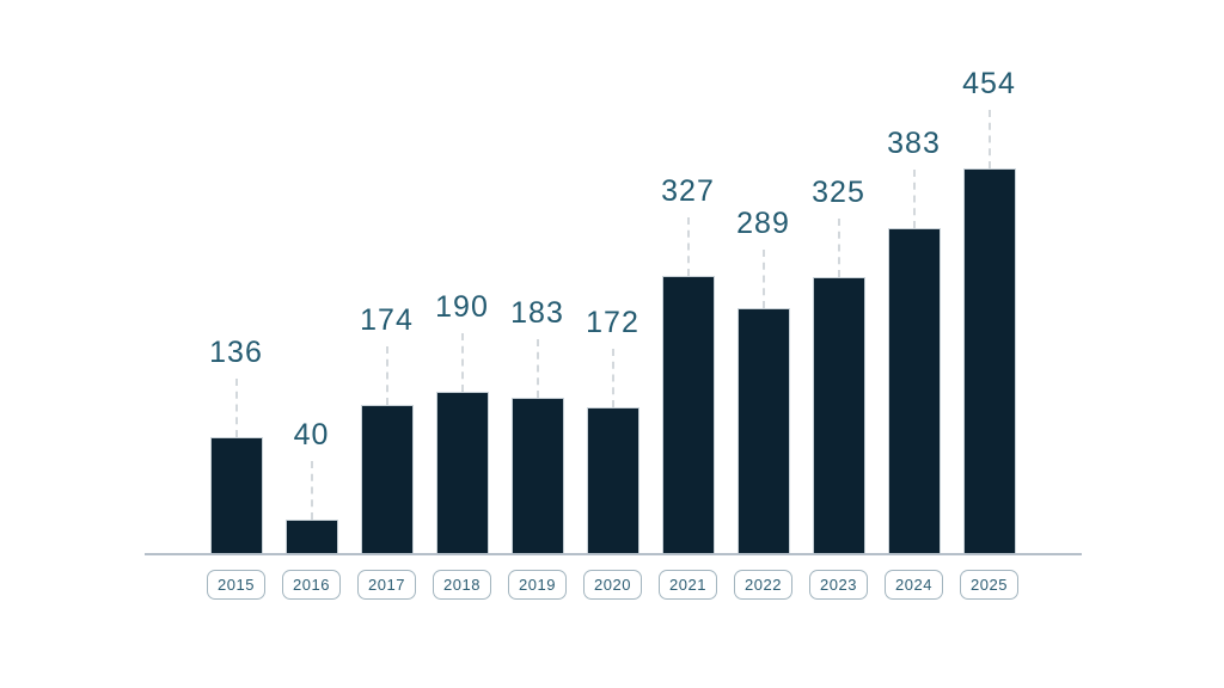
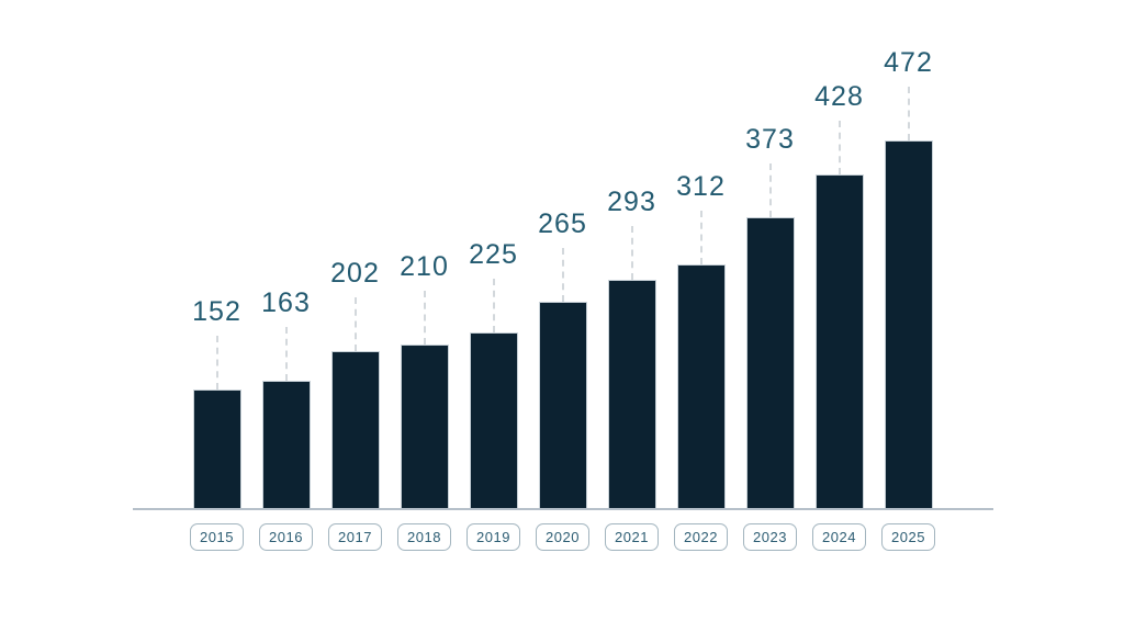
2015: 136 -> 152
2016: 40 -> 163
2017: 174 -> 202
2018: 190 -> 210
2019: 183 -> 225
2020: 172 -> 265
2021: 327 -> 293
2022: 289 -> 312
2023: 325 -> 373
2024: 383 -> 428
2025: 454 -> 472
